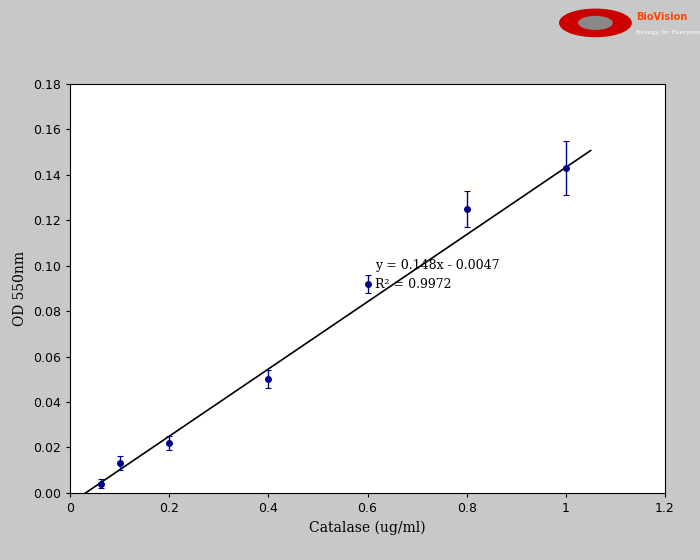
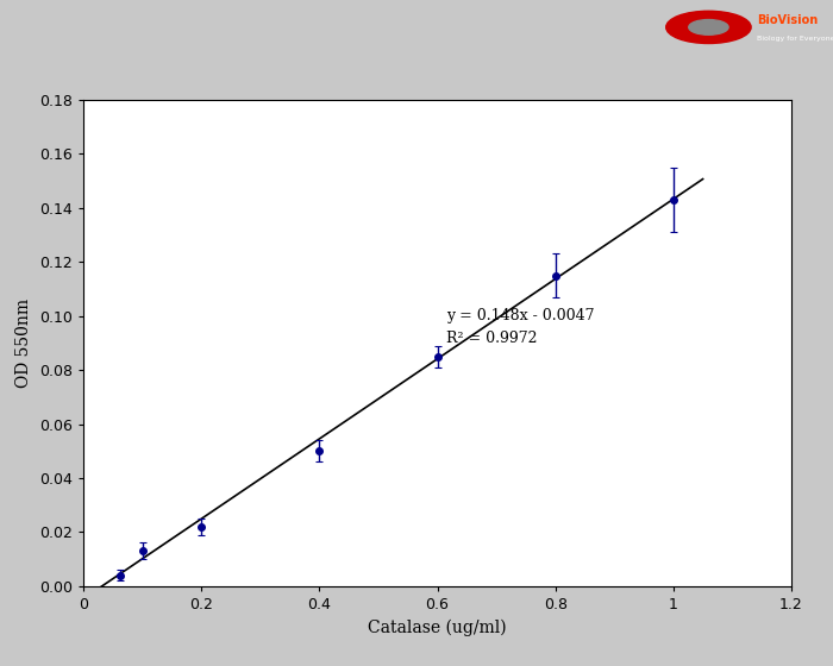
0.6: 0.092 -> 0.085
0.8: 0.125 -> 0.115
